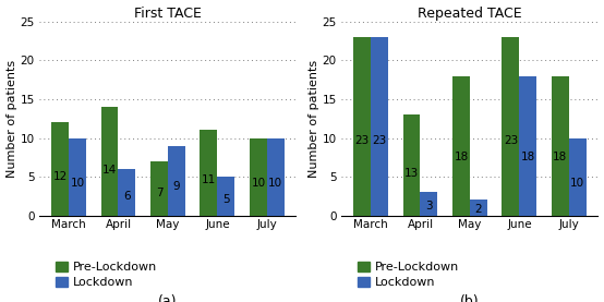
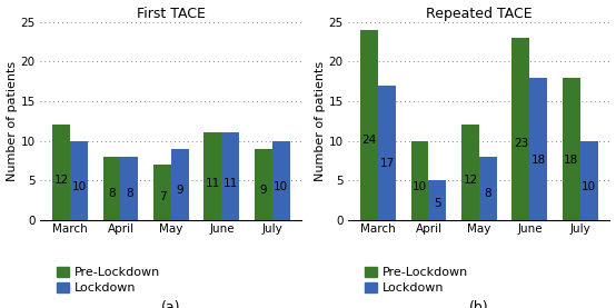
First TACE/Pre-Lockdown/April: 14 -> 8
First TACE/Lockdown/April: 6 -> 8
First TACE/Lockdown/June: 5 -> 11
First TACE/Pre-Lockdown/July: 10 -> 9
Repeated TACE/Pre-Lockdown/March: 23 -> 24
Repeated TACE/Lockdown/March: 23 -> 17
Repeated TACE/Pre-Lockdown/April: 13 -> 10
Repeated TACE/Lockdown/April: 3 -> 5
Repeated TACE/Pre-Lockdown/May: 18 -> 12
Repeated TACE/Lockdown/May: 2 -> 8
